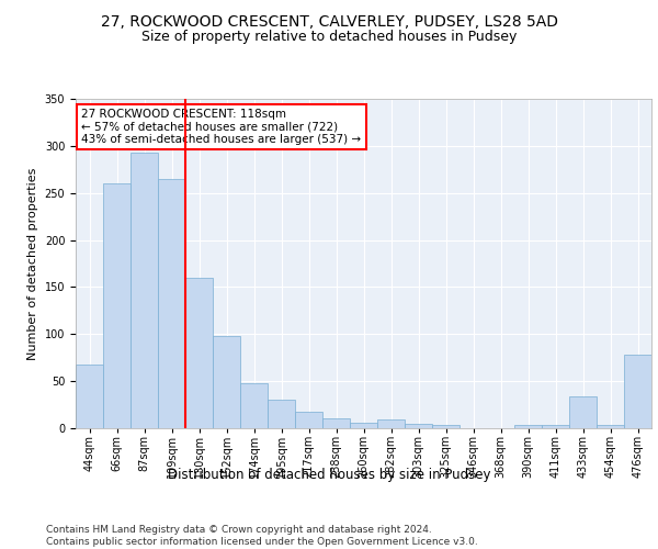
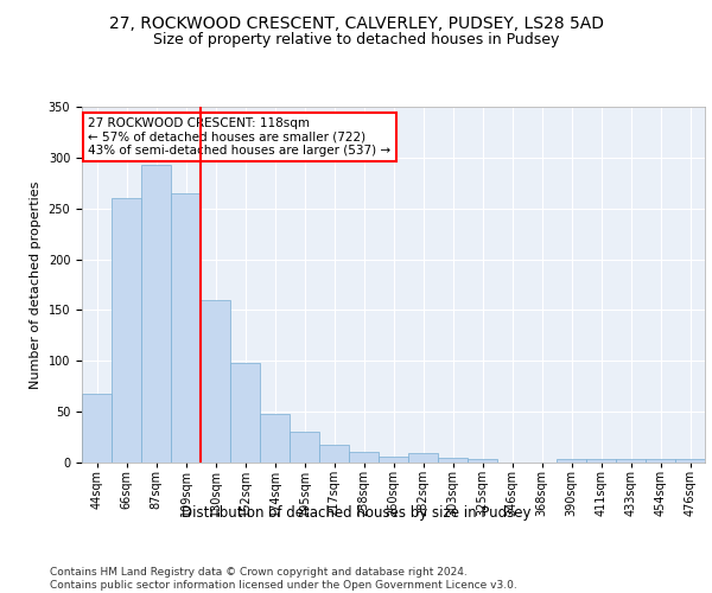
433sqm: 34 -> 3
476sqm: 78 -> 3
